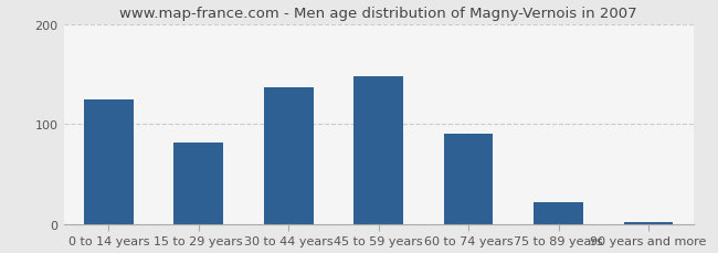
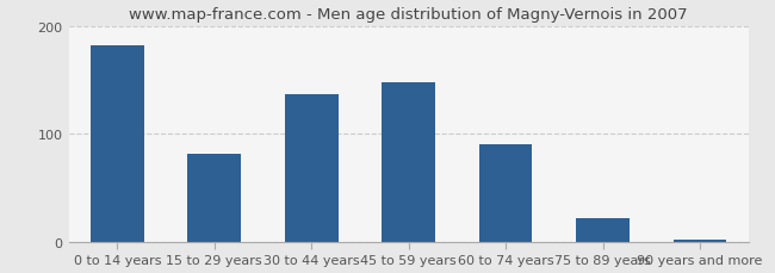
0 to 14 years: 125 -> 182
